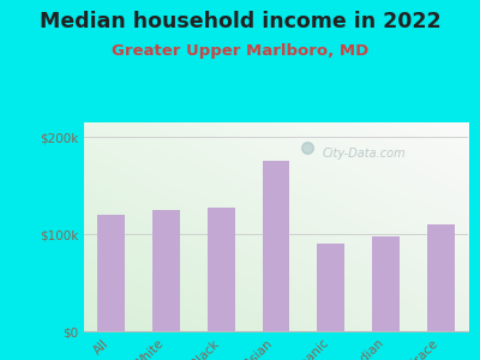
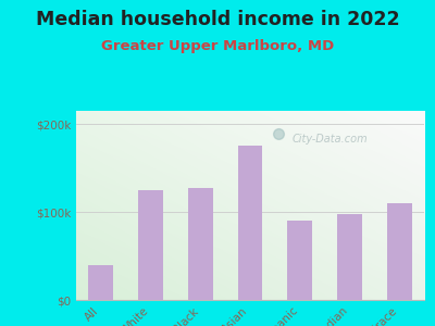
All: $120k -> $40k
